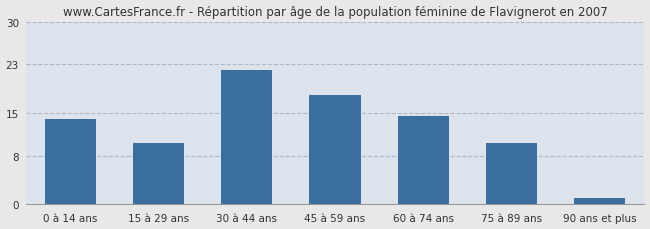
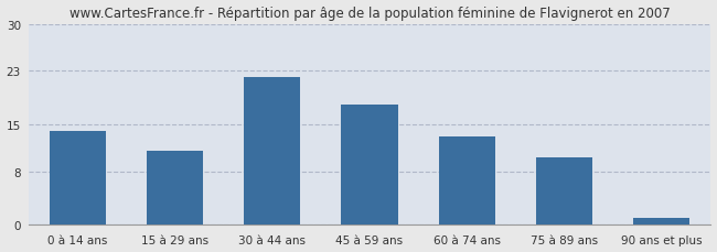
15 à 29 ans: 10.0 -> 11.0
60 à 74 ans: 14.5 -> 13.2
